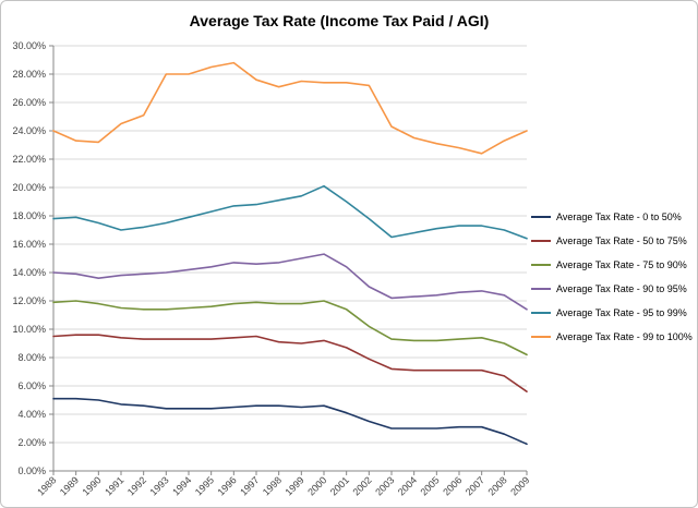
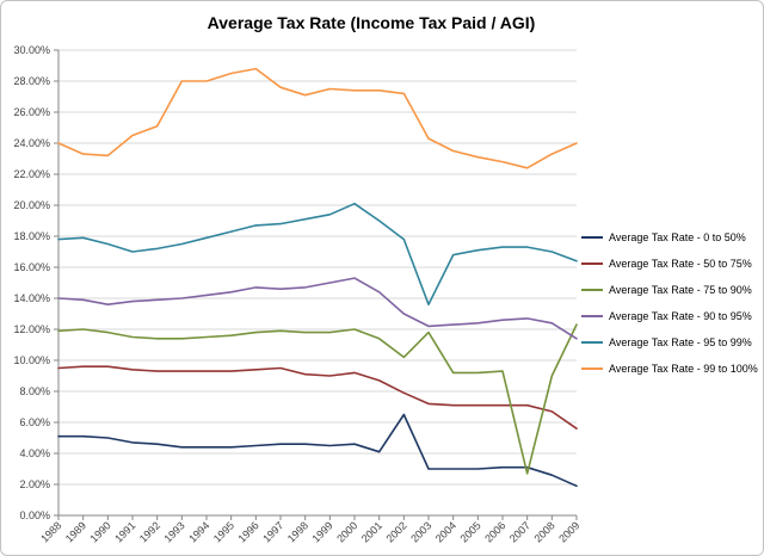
Average Tax Rate - 0 to 50%/2002: 3.5% -> 6.5%
Average Tax Rate - 75 to 90%/2003: 9.3% -> 11.8%
Average Tax Rate - 95 to 99%/2003: 16.5% -> 13.6%
Average Tax Rate - 75 to 90%/2007: 9.4% -> 2.7%
Average Tax Rate - 75 to 90%/2009: 8.2% -> 12.3%
